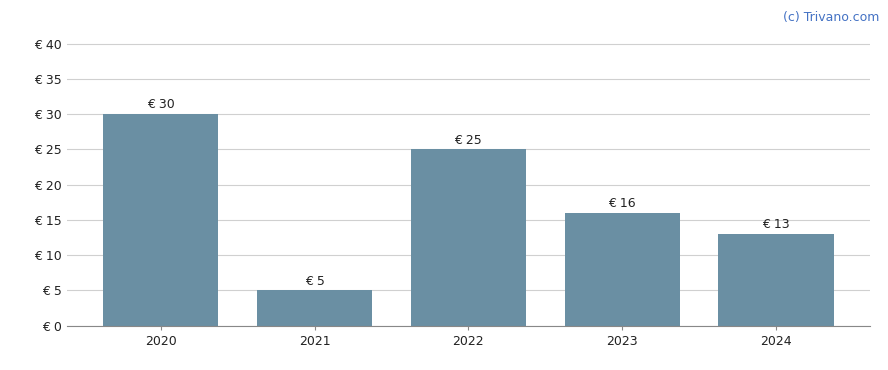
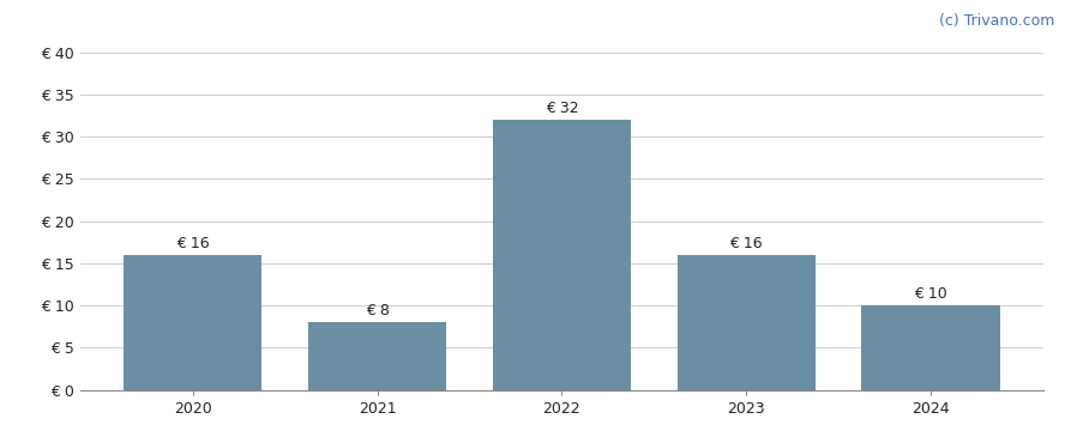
2020: 30 -> 16
2021: 5 -> 8
2022: 25 -> 32
2024: 13 -> 10
